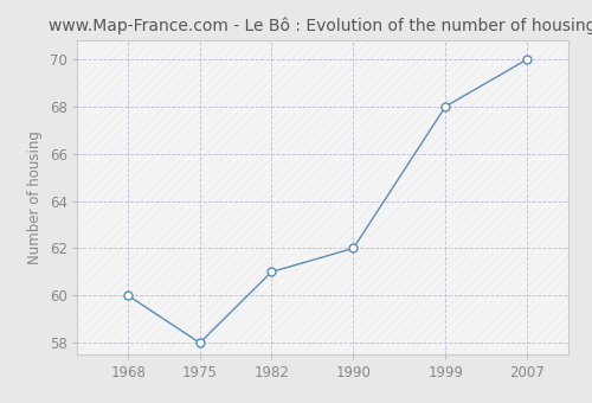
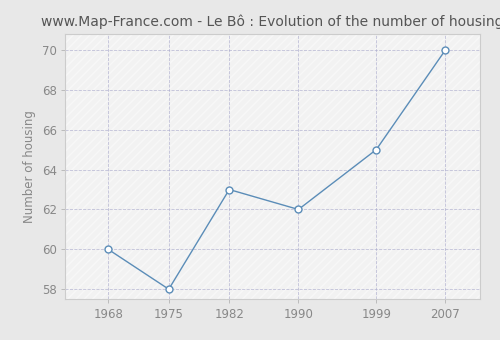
1982: 61 -> 63
1999: 68 -> 65
